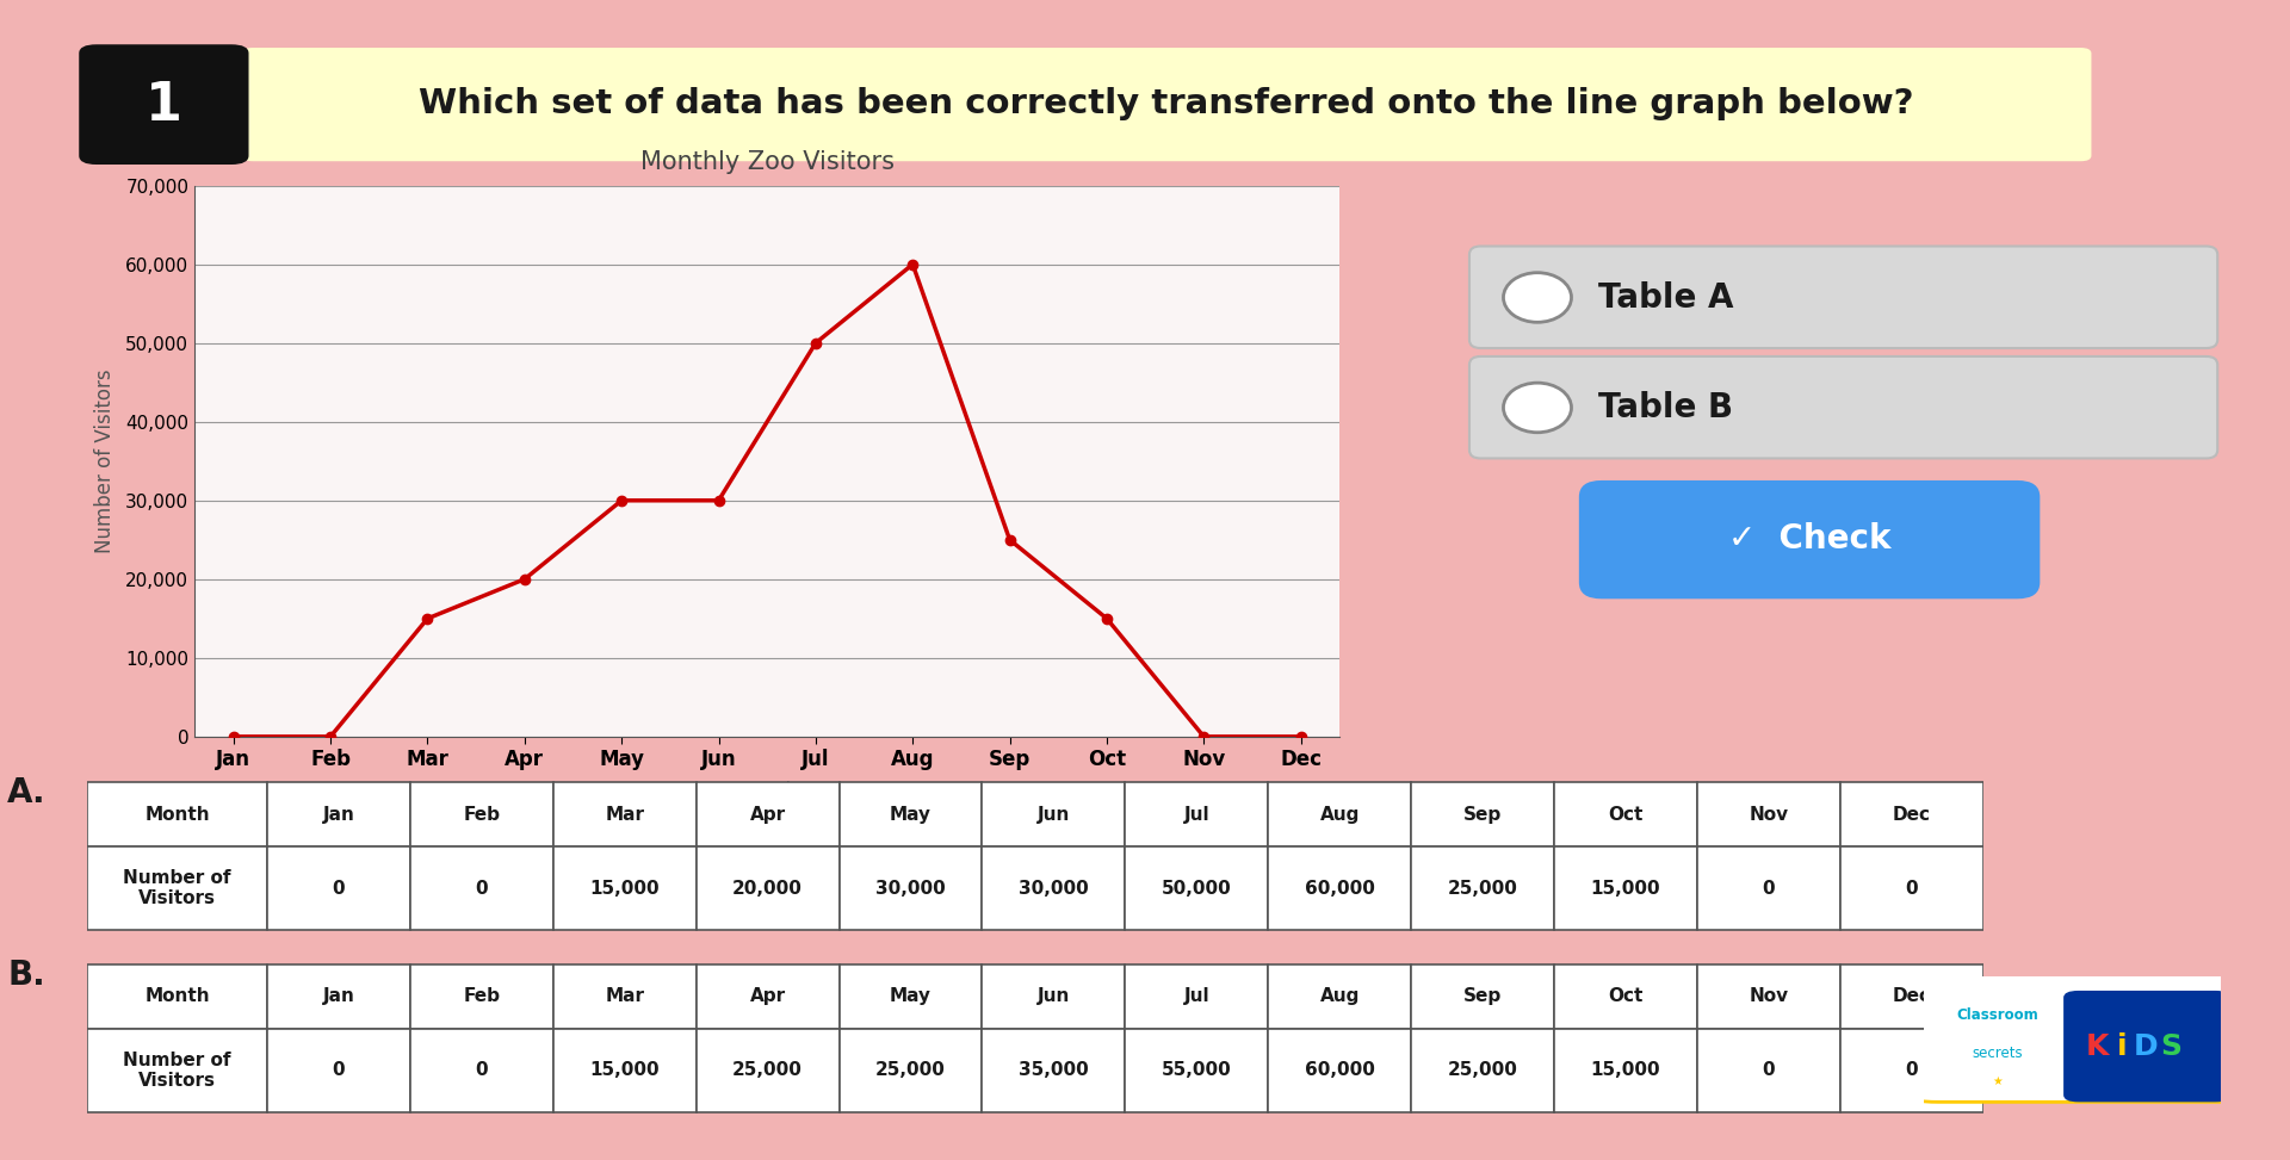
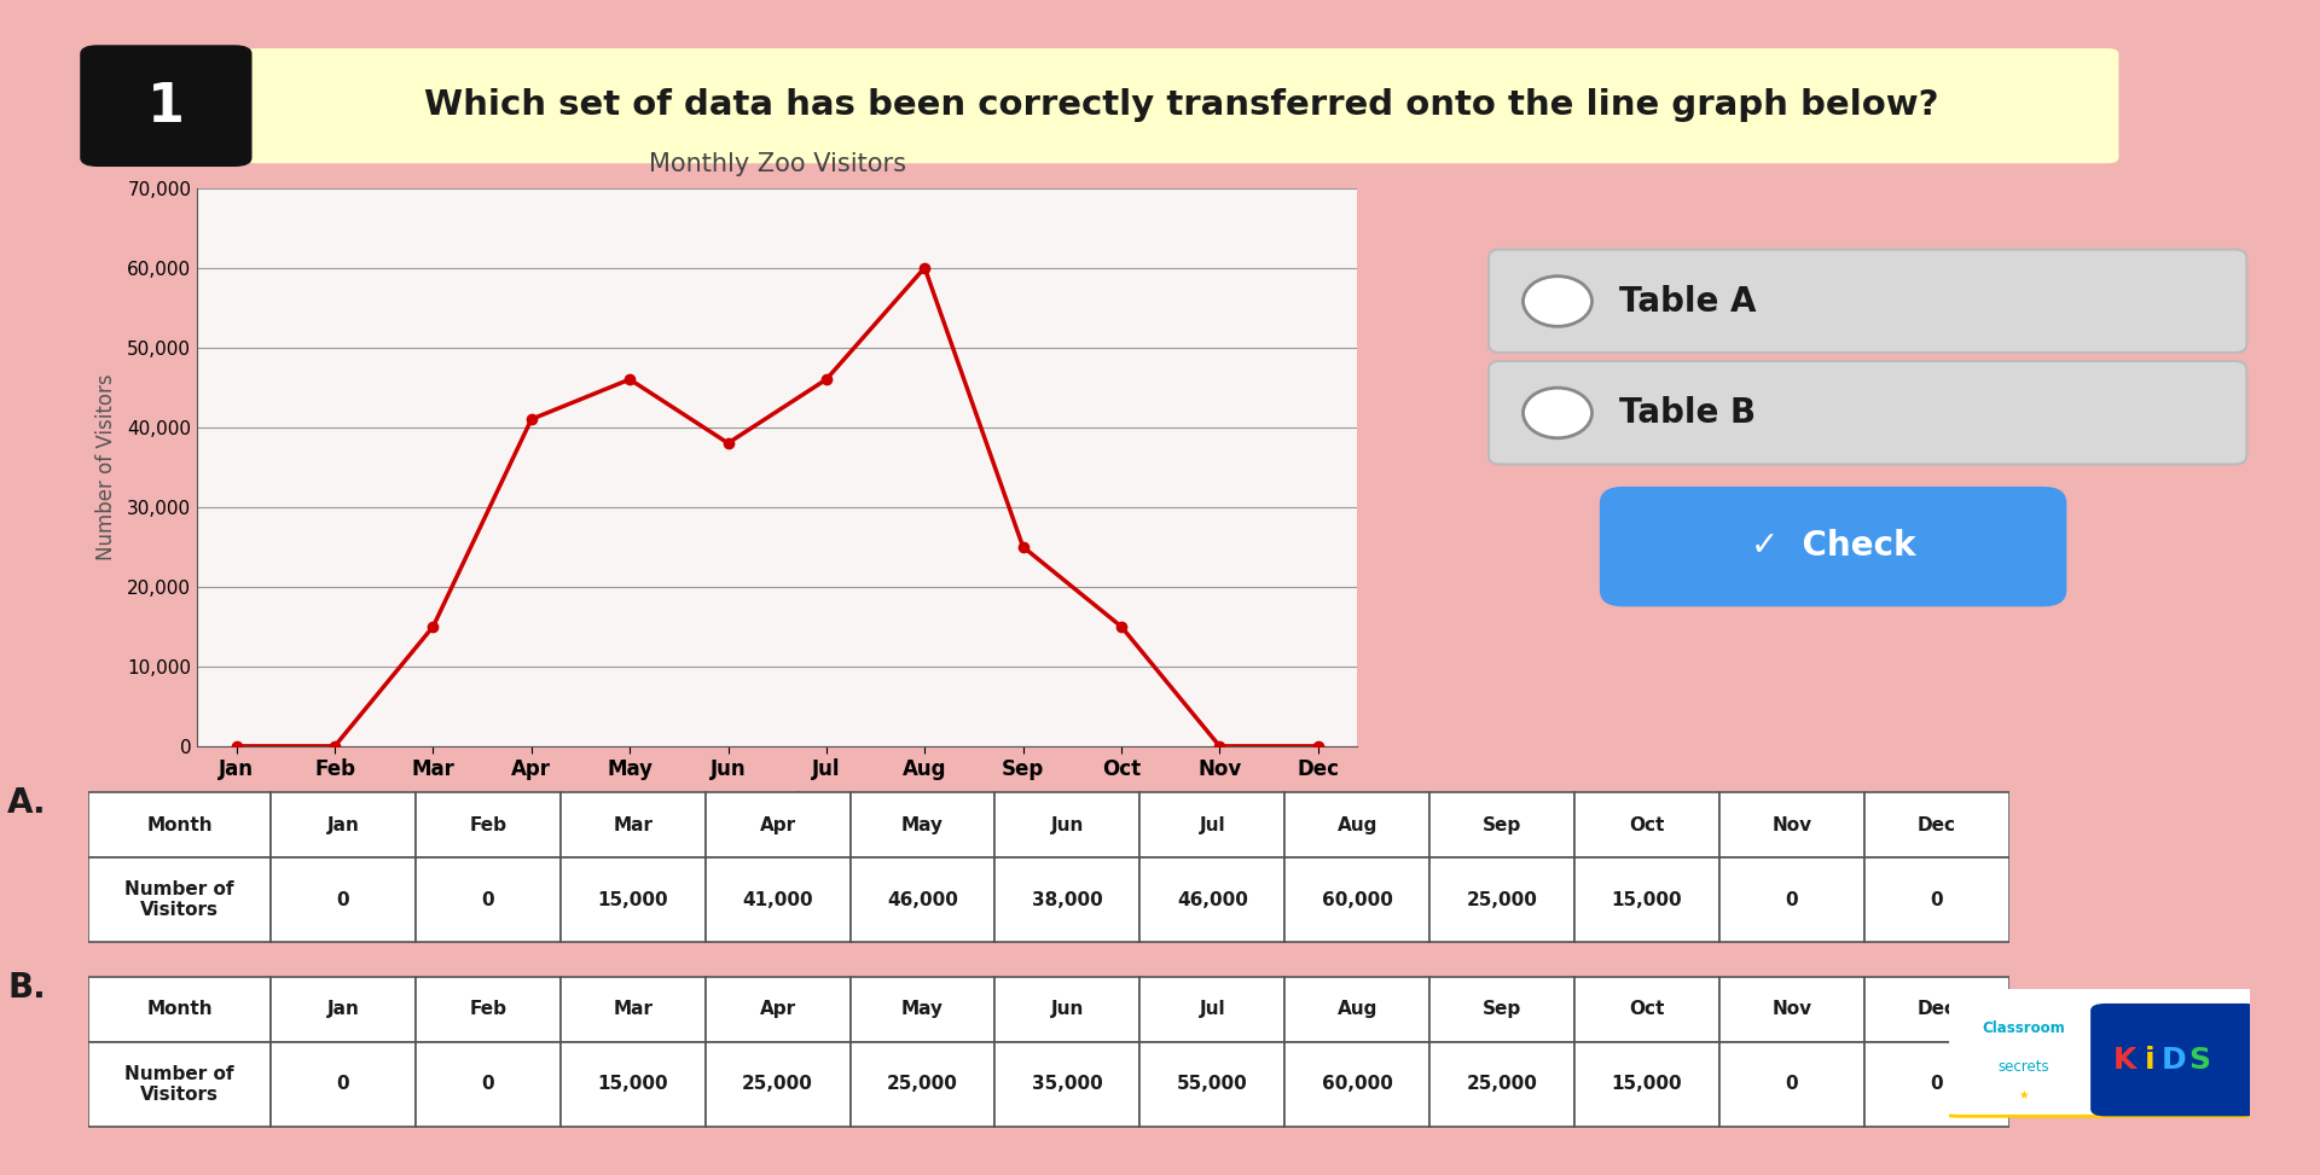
Apr: 20,000 -> 41,000
May: 30,000 -> 46,000
Jun: 30,000 -> 38,000
Jul: 50,000 -> 46,000
